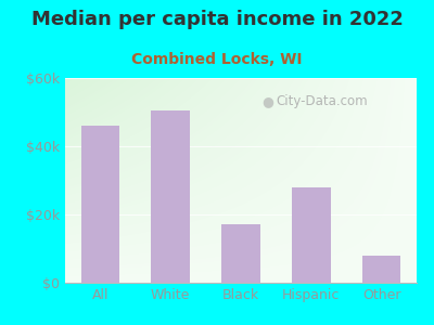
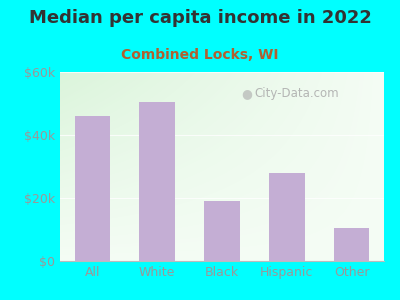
Black: $17.0k -> $19.0k
Other: $8.0k -> $10.5k
